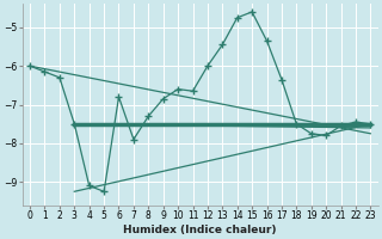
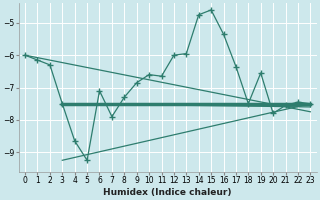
4: -9.10 -> -8.65
6: -6.80 -> -7.10
13: -5.45 -> -5.95
19: -7.75 -> -6.55
